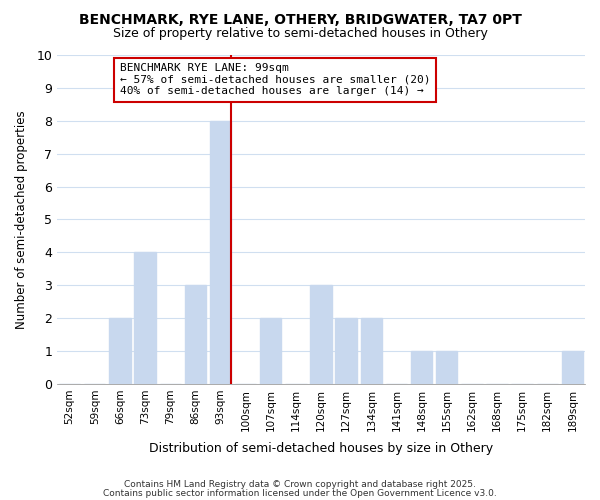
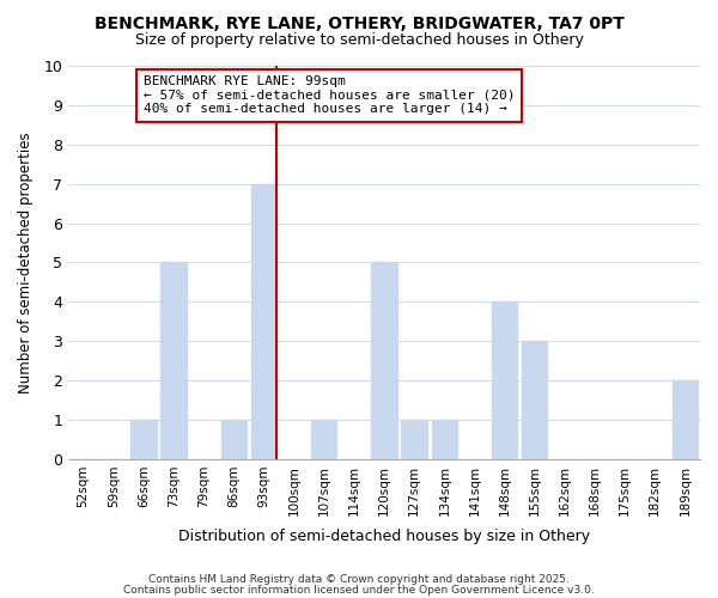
66sqm: 2 -> 1
73sqm: 4 -> 5
86sqm: 3 -> 1
93sqm: 8 -> 7
107sqm: 2 -> 1
120sqm: 3 -> 5
127sqm: 2 -> 1
134sqm: 2 -> 1
148sqm: 1 -> 4
155sqm: 1 -> 3
189sqm: 1 -> 2
